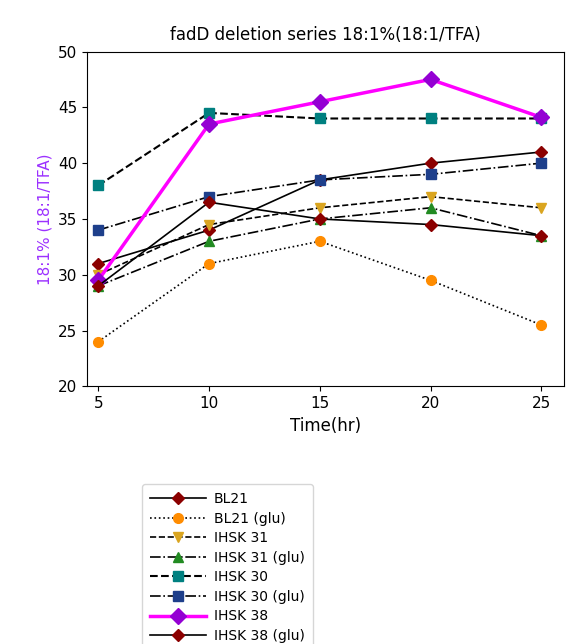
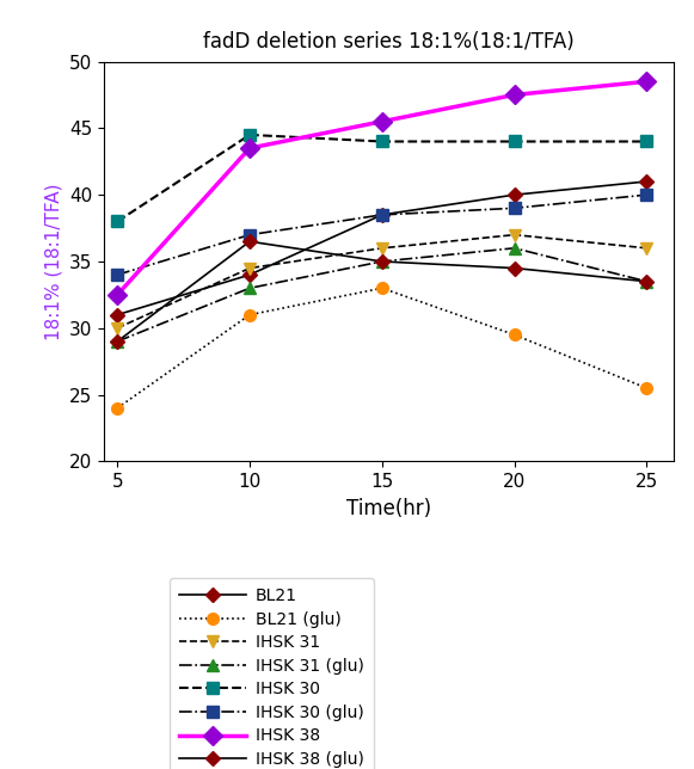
IHSK 38/5: 29.5 -> 32.5
IHSK 38/25: 44.1 -> 48.5
